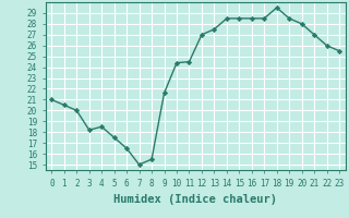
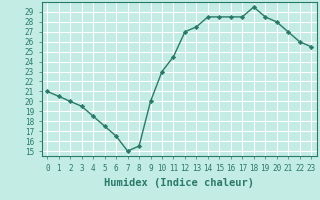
3: 18.2 -> 19.5
9: 21.6 -> 20.0
10: 24.4 -> 23.0
